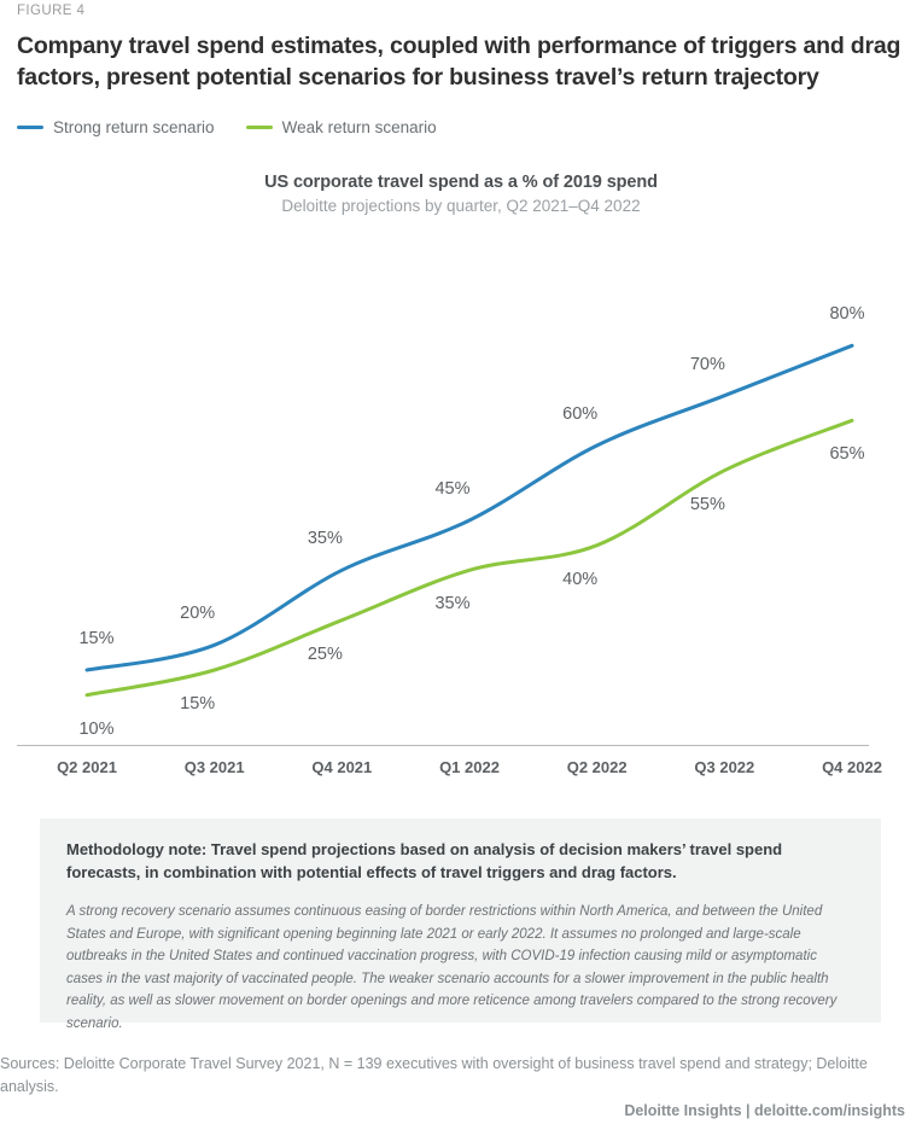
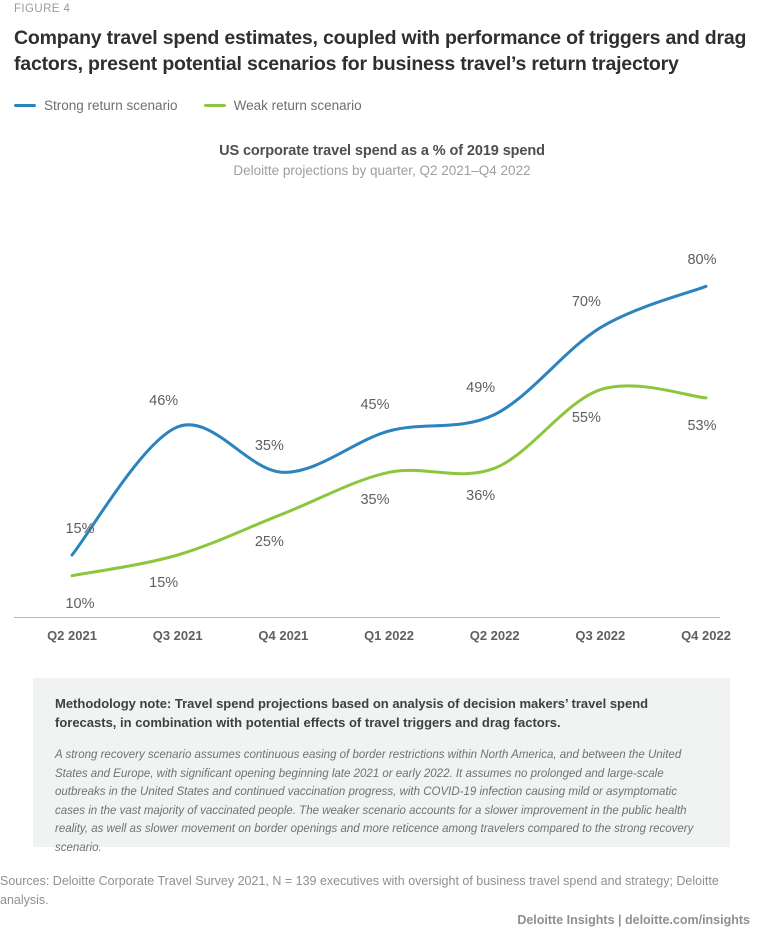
Strong return scenario/Q3 2021: 20% -> 46%
Strong return scenario/Q2 2022: 60% -> 49%
Weak return scenario/Q2 2022: 40% -> 36%
Weak return scenario/Q4 2022: 65% -> 53%
